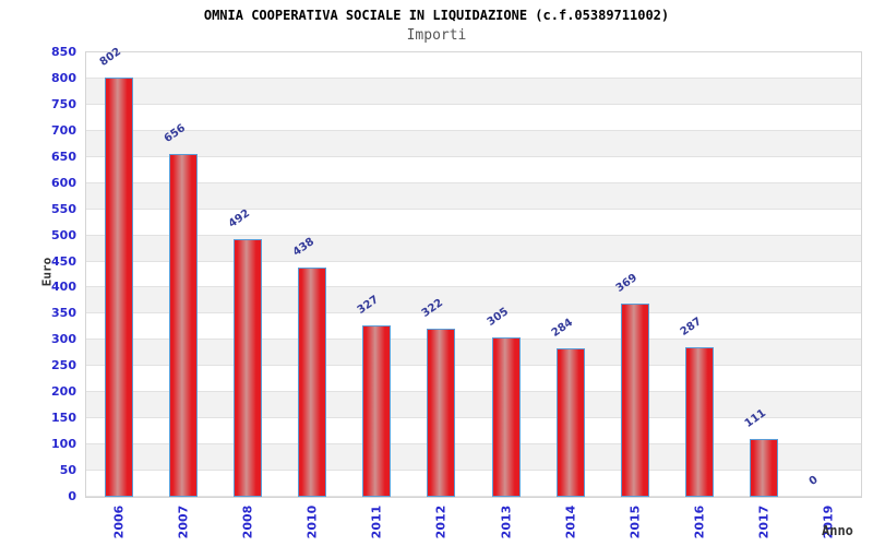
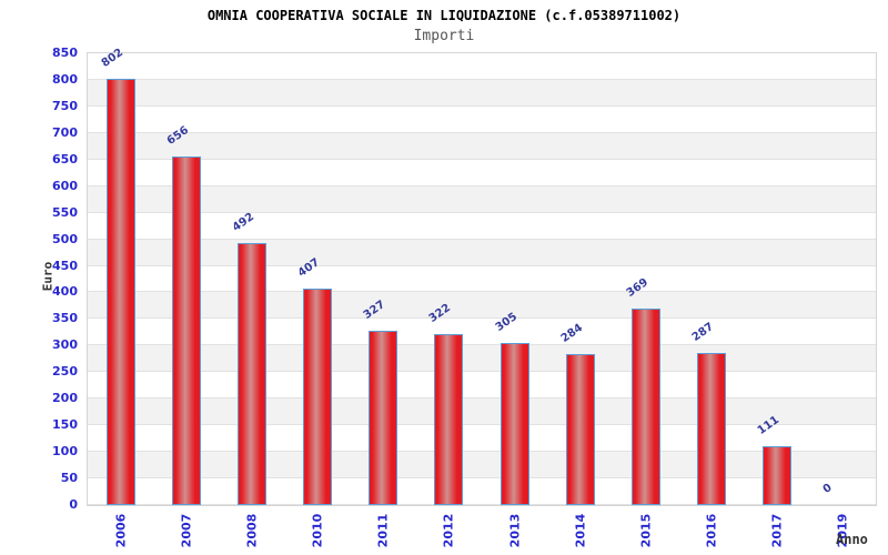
2010: 438 -> 407
